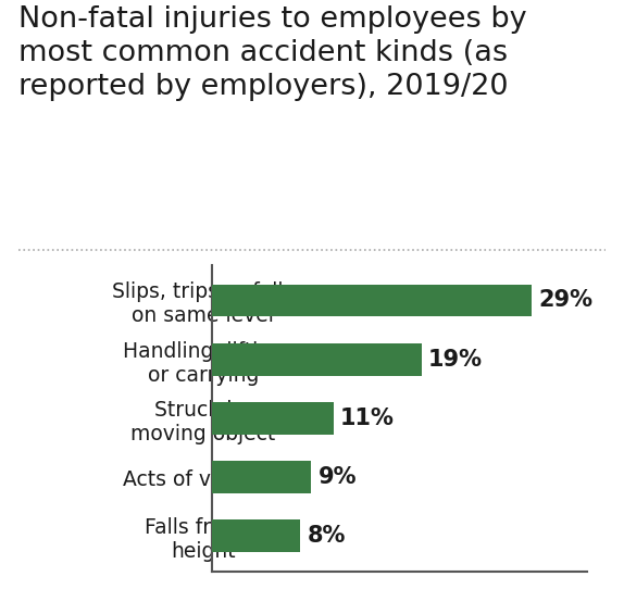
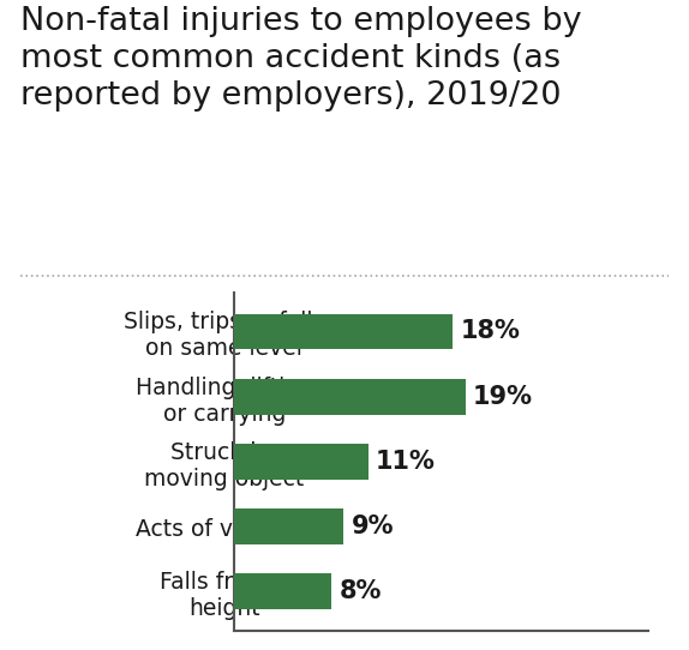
Slips, trips or falls on same level: 29% -> 18%
